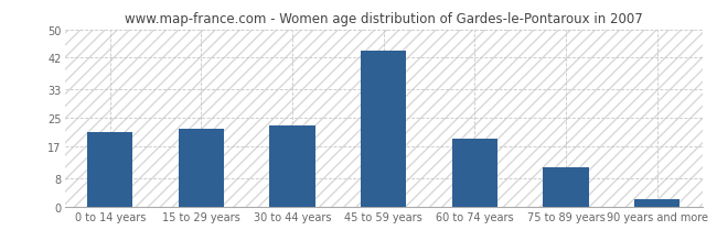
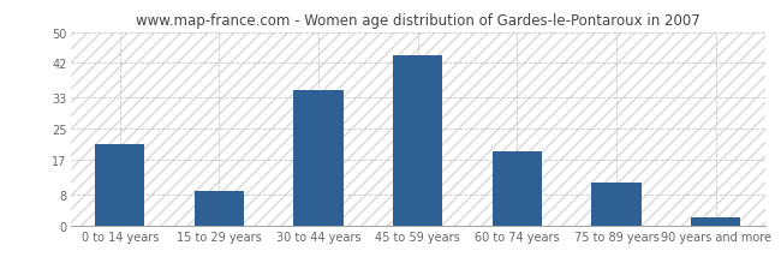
15 to 29 years: 22 -> 9
30 to 44 years: 23 -> 35
